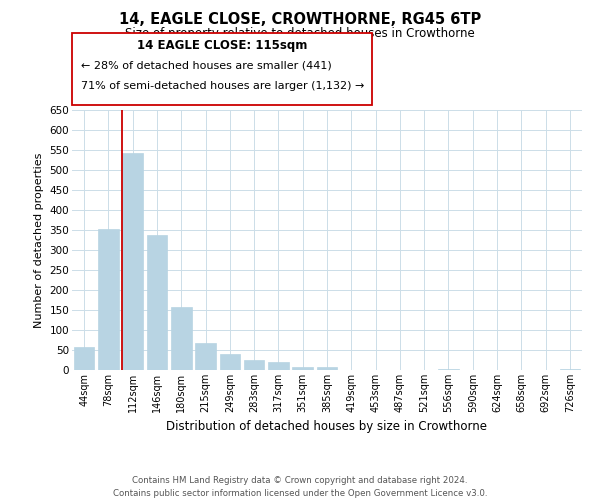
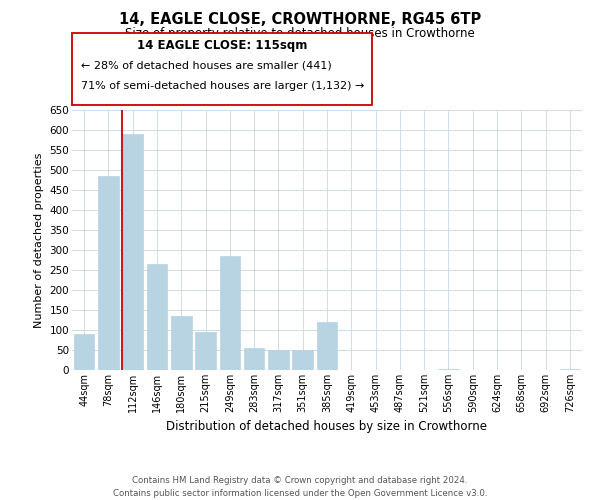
44sqm: 57 -> 90
78sqm: 353 -> 485
112sqm: 543 -> 590
146sqm: 337 -> 265
180sqm: 158 -> 135
215sqm: 68 -> 95
249sqm: 41 -> 285
283sqm: 25 -> 55
317sqm: 20 -> 50
351sqm: 8 -> 50
385sqm: 8 -> 120
